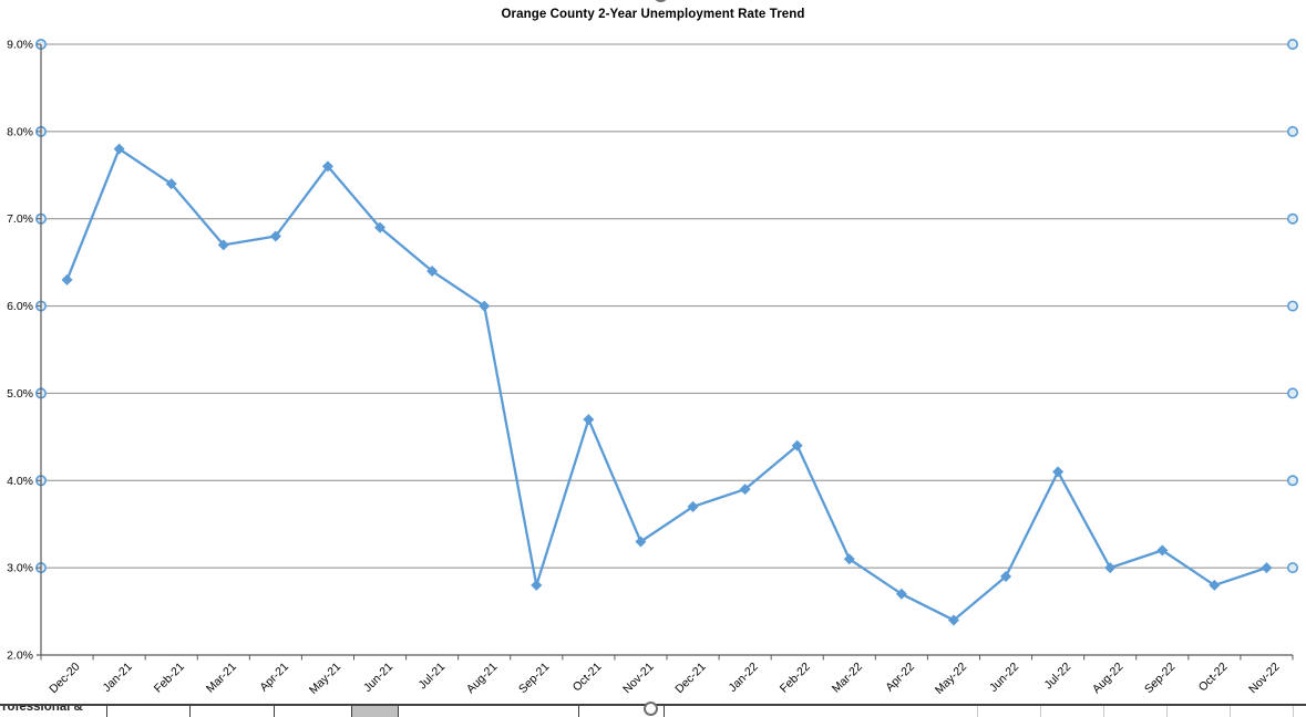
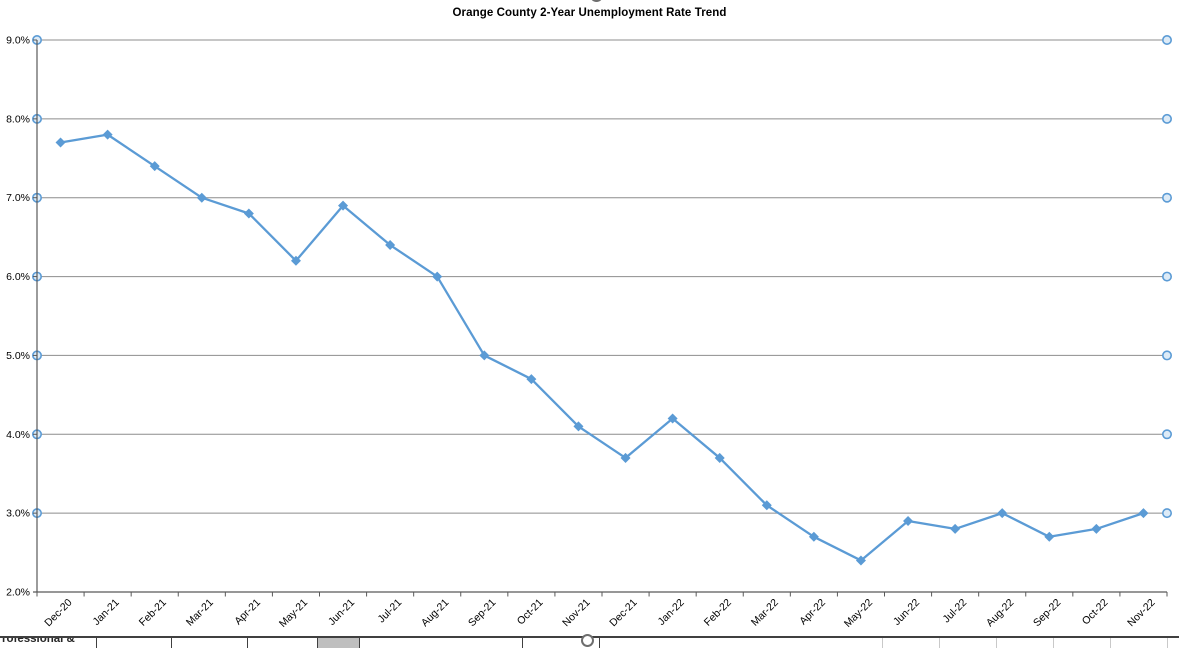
Dec-20: 6.3% -> 7.7%
Mar-21: 6.7% -> 7.0%
May-21: 7.6% -> 6.2%
Sep-21: 2.8% -> 5.0%
Nov-21: 3.3% -> 4.1%
Jan-22: 3.9% -> 4.2%
Feb-22: 4.4% -> 3.7%
Jul-22: 4.1% -> 2.8%
Sep-22: 3.2% -> 2.7%
